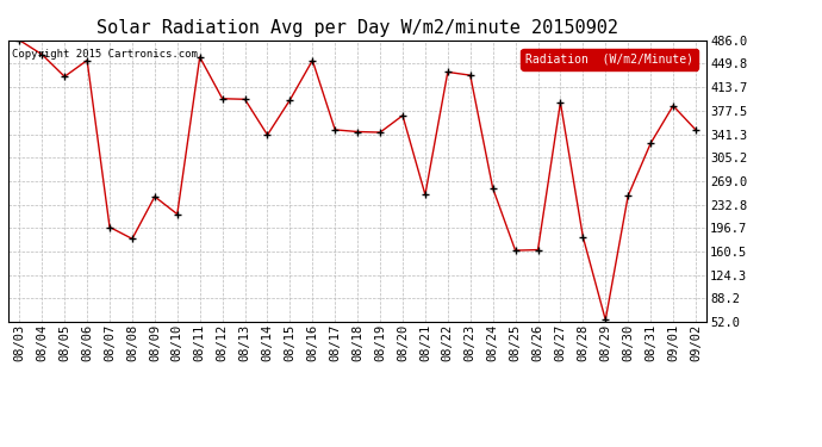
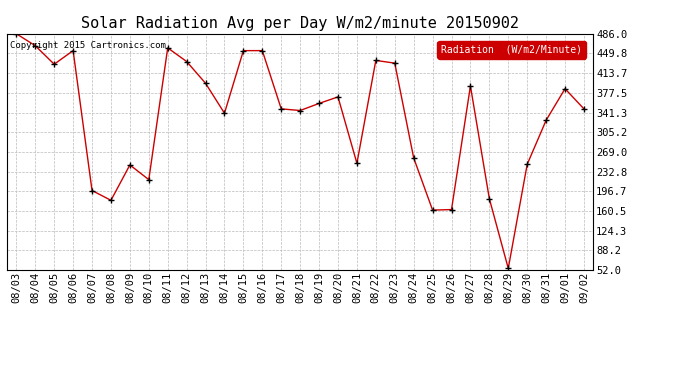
08/12: 396 -> 435
08/15: 394 -> 455
08/19: 344 -> 358
